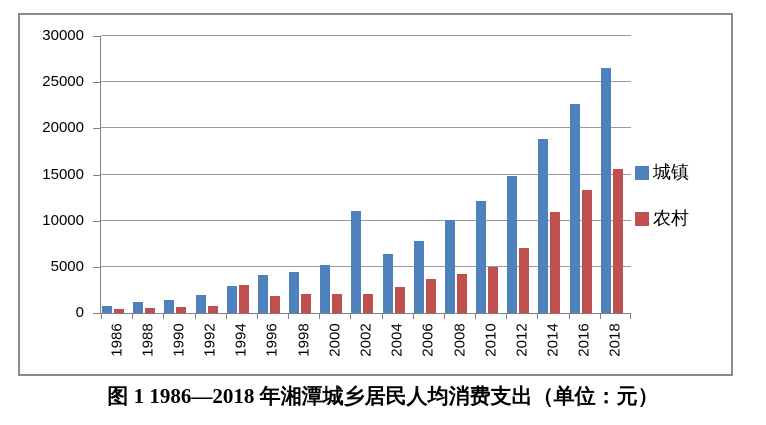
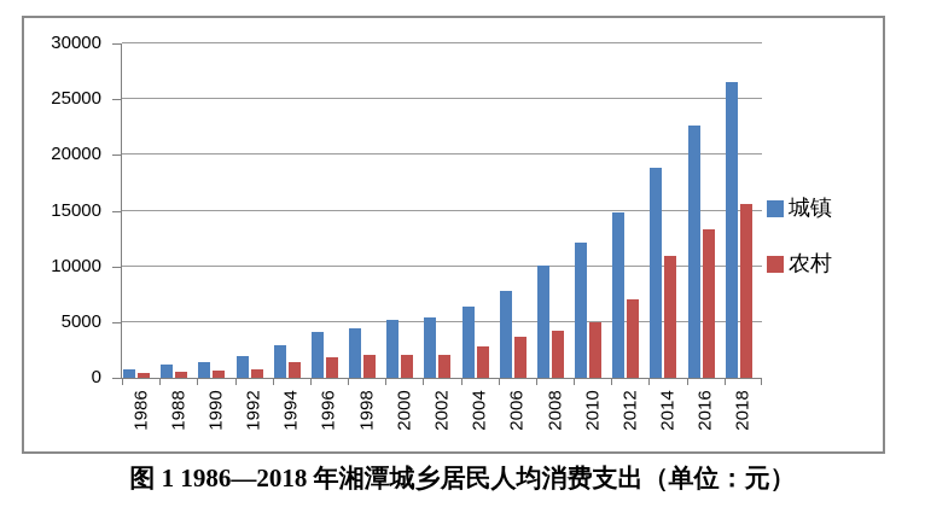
农村/1994: 3000 -> 1000
城镇/2002: 11000 -> 5000
